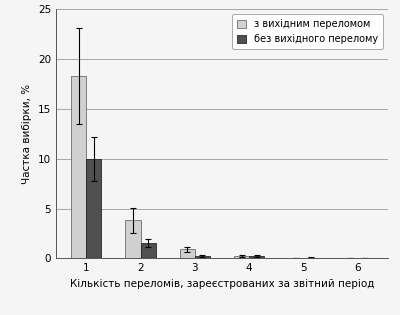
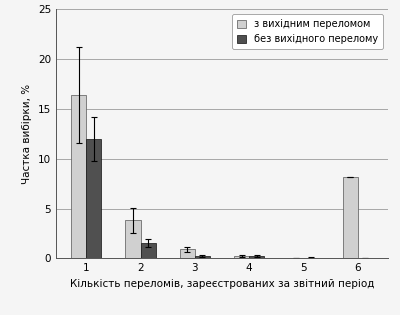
з вихідним переломом/1: 18.3 -> 16.4
без вихідного перелому/1: 10.0 -> 12.0
з вихідним переломом/6: 0.0 -> 8.2
